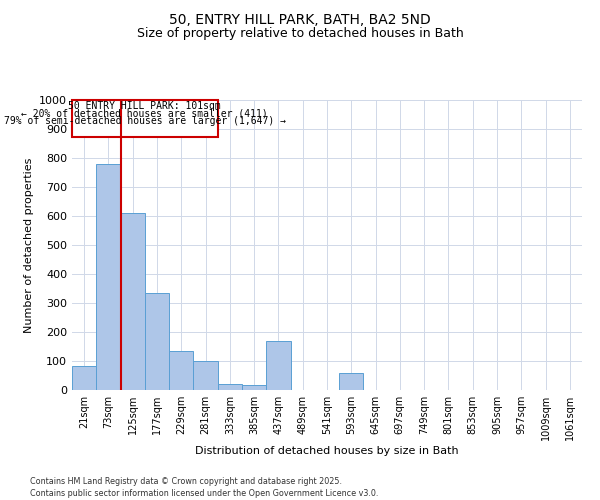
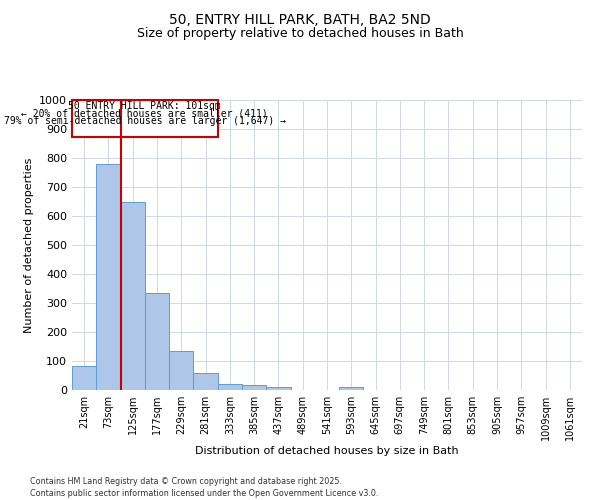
125sqm: 610 -> 648
281sqm: 100 -> 58
437sqm: 170 -> 9
593sqm: 60 -> 10
